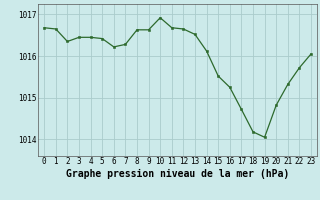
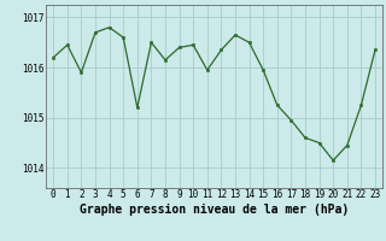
0: 1016.68 -> 1016.20
1: 1016.65 -> 1016.45
2: 1016.35 -> 1015.90
3: 1016.45 -> 1016.70
4: 1016.45 -> 1016.80
5: 1016.42 -> 1016.60
6: 1016.22 -> 1015.20
7: 1016.28 -> 1016.50
8: 1016.63 -> 1016.15
9: 1016.63 -> 1016.40
10: 1016.92 -> 1016.45
11: 1016.68 -> 1015.95
12: 1016.65 -> 1016.35
13: 1016.52 -> 1016.65
14: 1016.12 -> 1016.50
15: 1015.52 -> 1015.95
17: 1014.72 -> 1014.95
18: 1014.18 -> 1014.60
19: 1014.05 -> 1014.50
20: 1014.82 -> 1014.15
21: 1015.32 -> 1014.45
22: 1015.72 -> 1015.25
23: 1016.05 -> 1016.35
